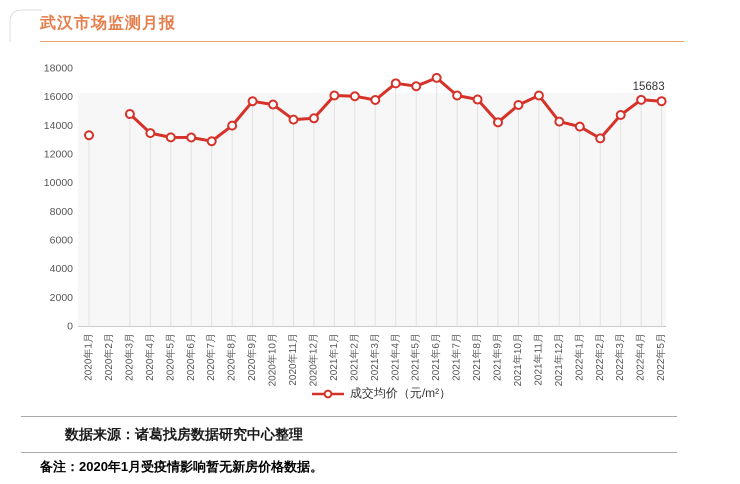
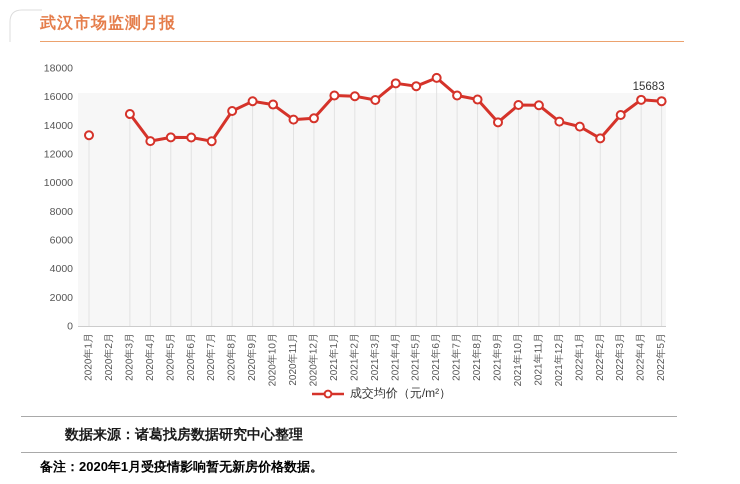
2020年4月: 13500 -> 12900
2020年8月: 14000 -> 15000
2021年11月: 16100 -> 15400
